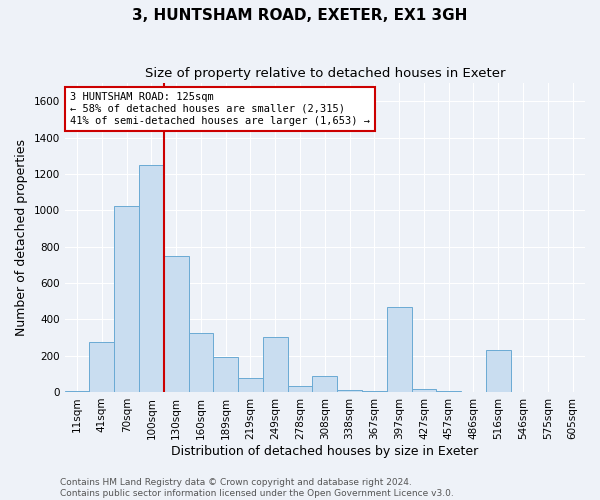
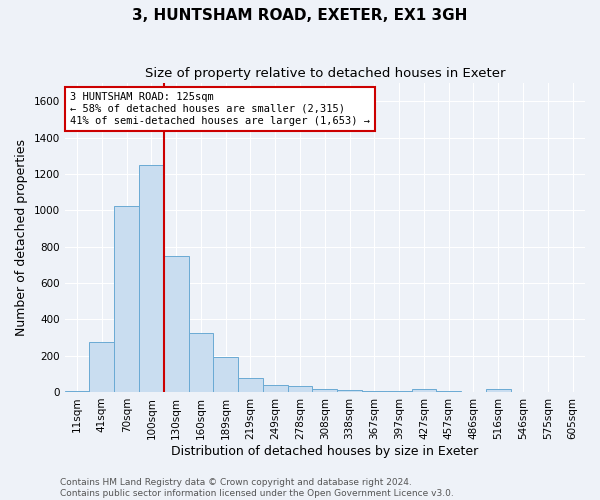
249sqm: 300 -> 40
308sqm: 90 -> 20
397sqm: 470 -> 0
516sqm: 230 -> 20
